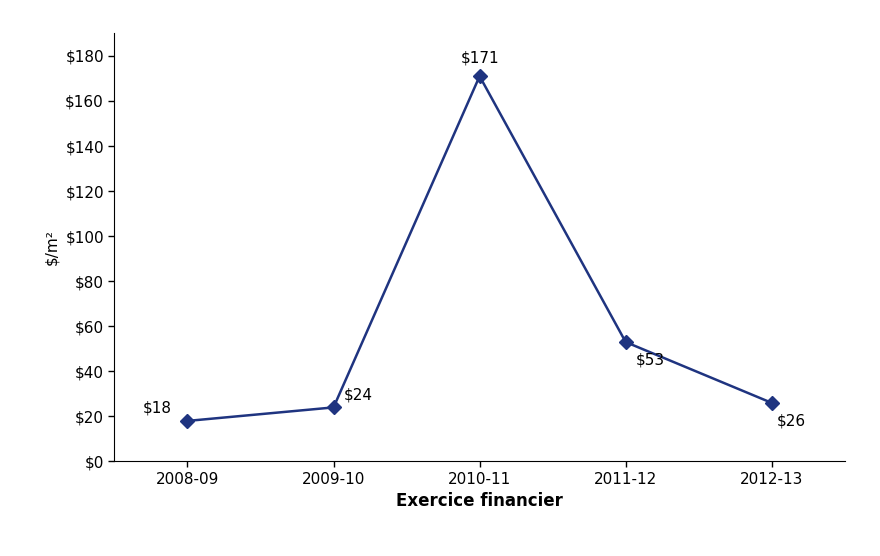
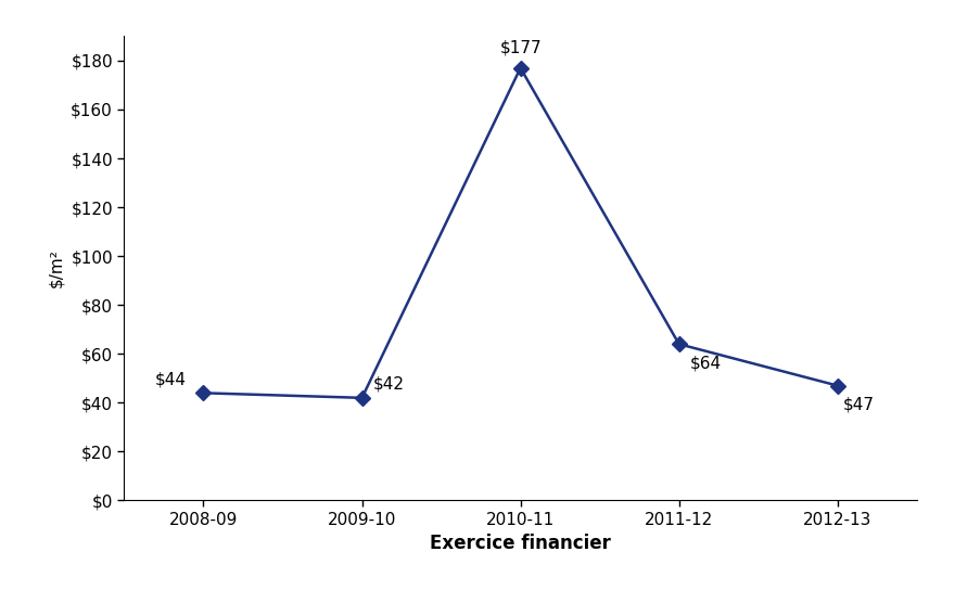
2008-09: $18 -> $44
2009-10: $24 -> $42
2010-11: $171 -> $177
2011-12: $53 -> $64
2012-13: $26 -> $47
